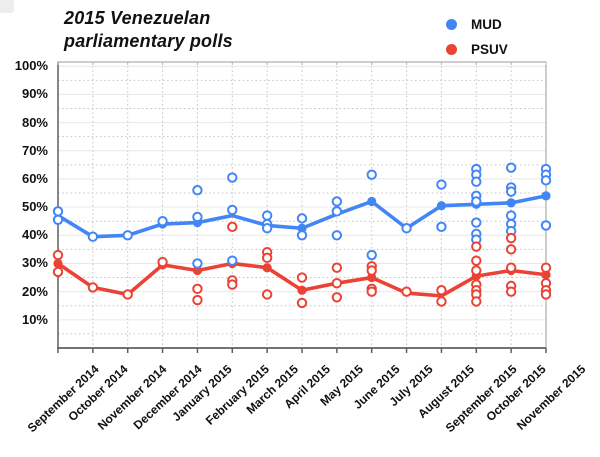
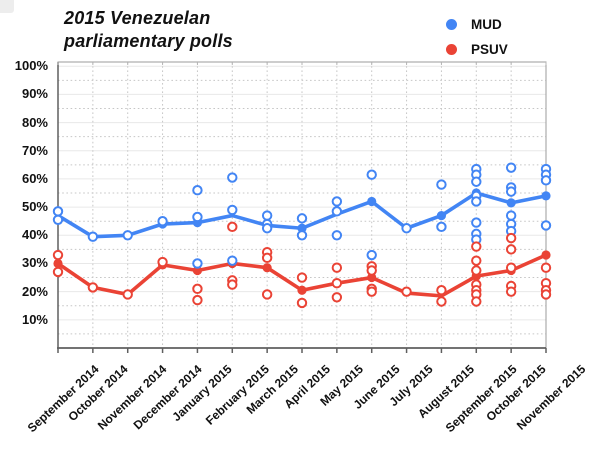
MUD/August 2015: 50% -> 47%
MUD/September 2015: 51% -> 55%
PSUV/November 2015: 26% -> 33%
